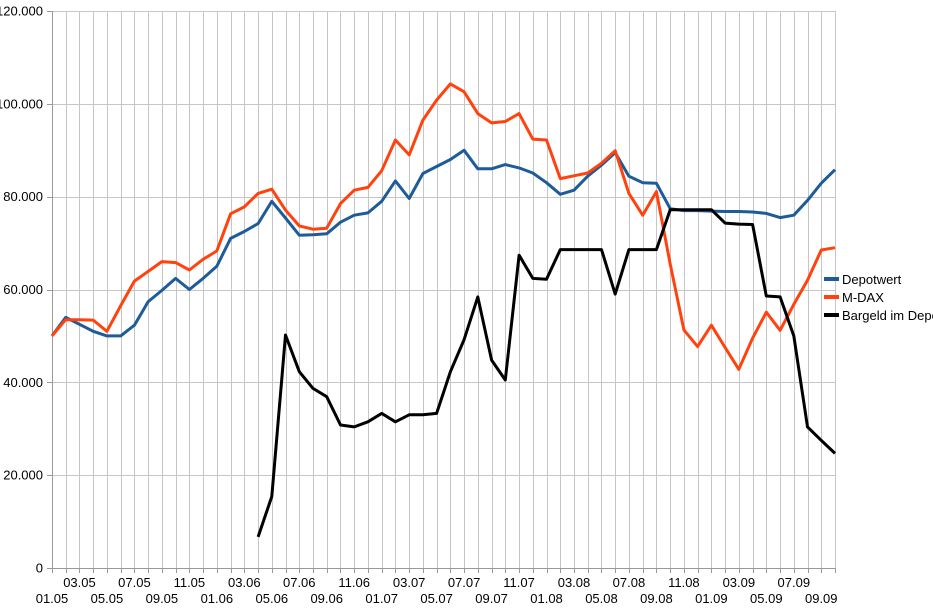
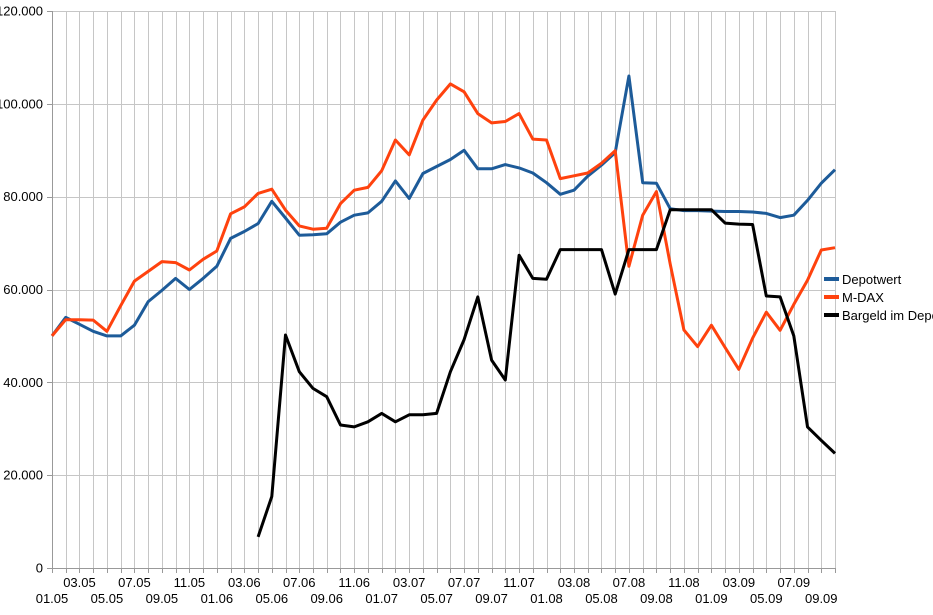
Depotwert/07.08: 84000 -> 106000
M-DAX/07.08: 81000 -> 65000
